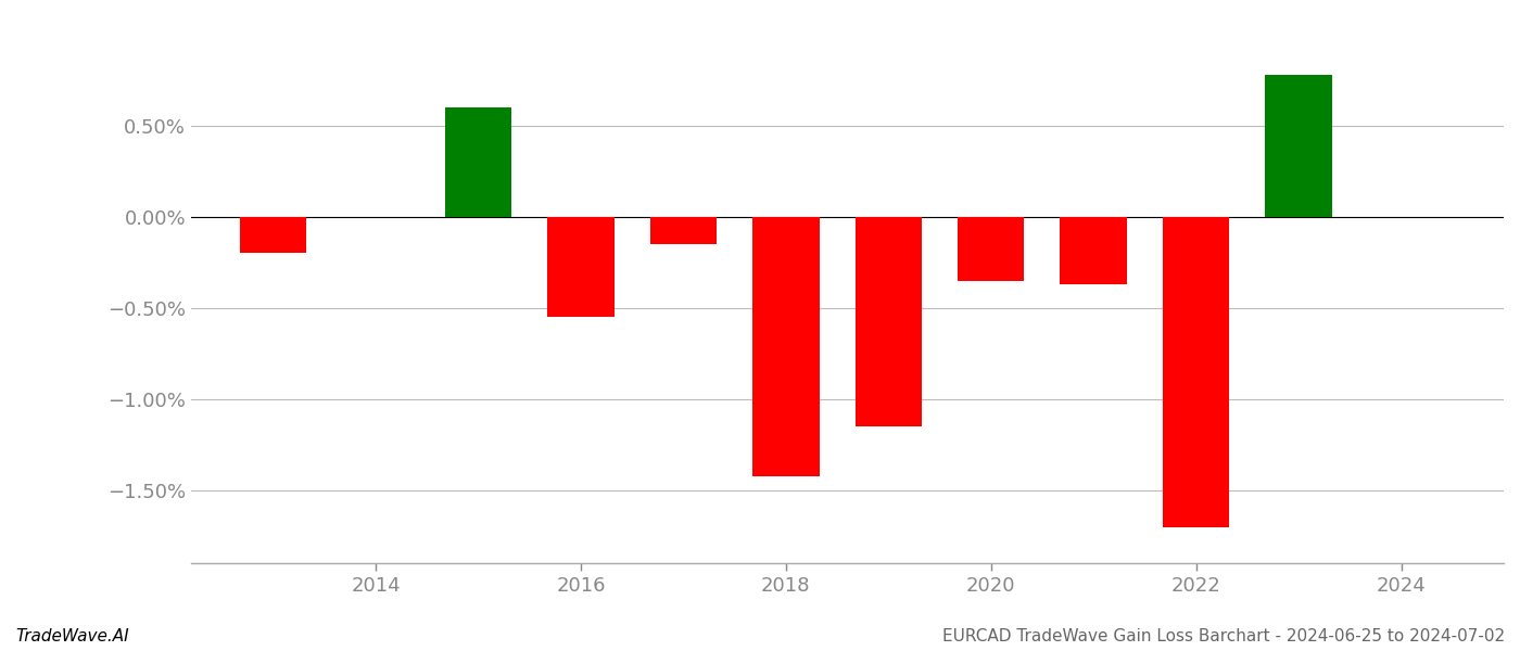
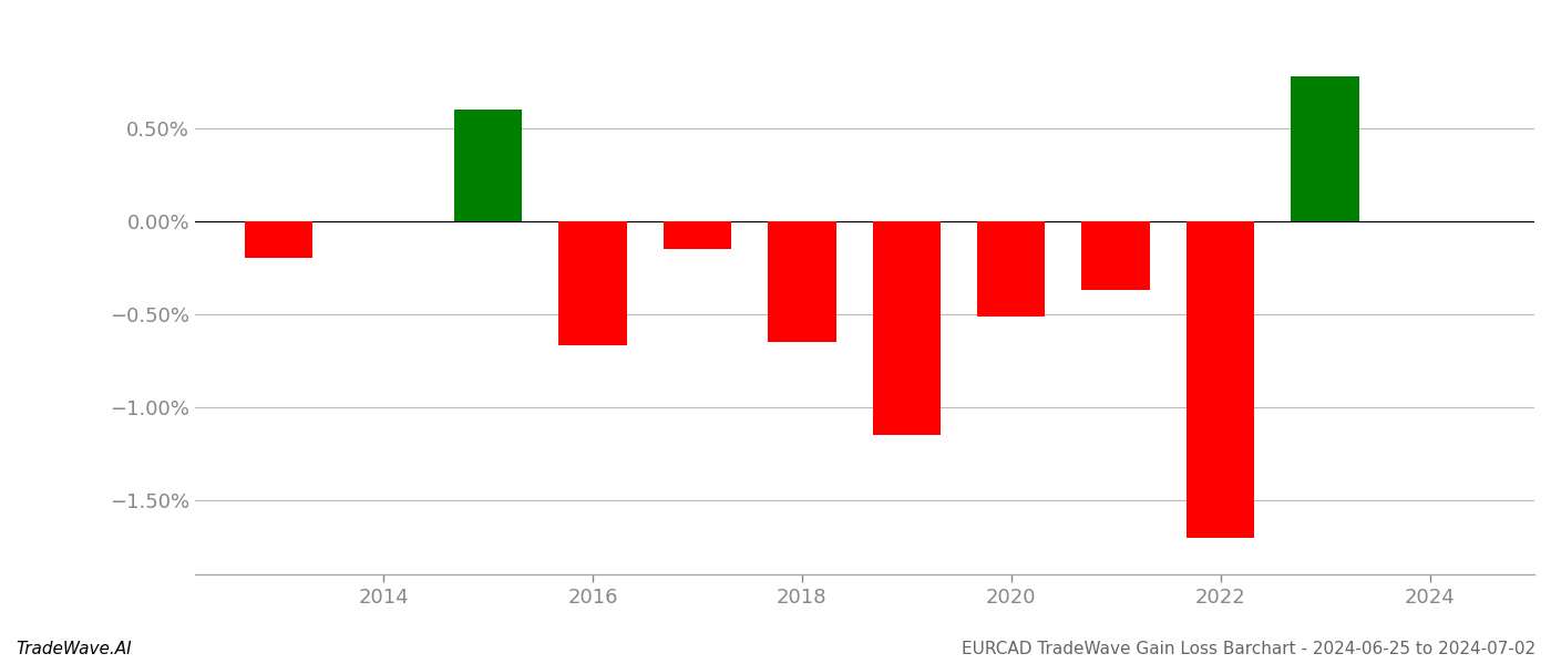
2016: -0.55% -> -0.67%
2018: -1.42% -> -0.65%
2020: -0.35% -> -0.51%
